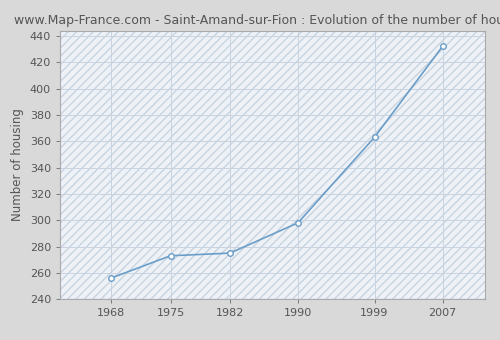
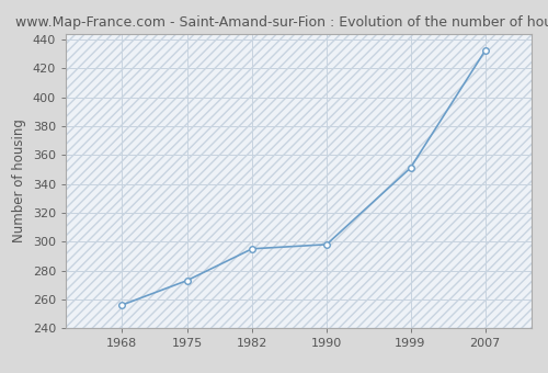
1982: 275 -> 295
1999: 363 -> 351
